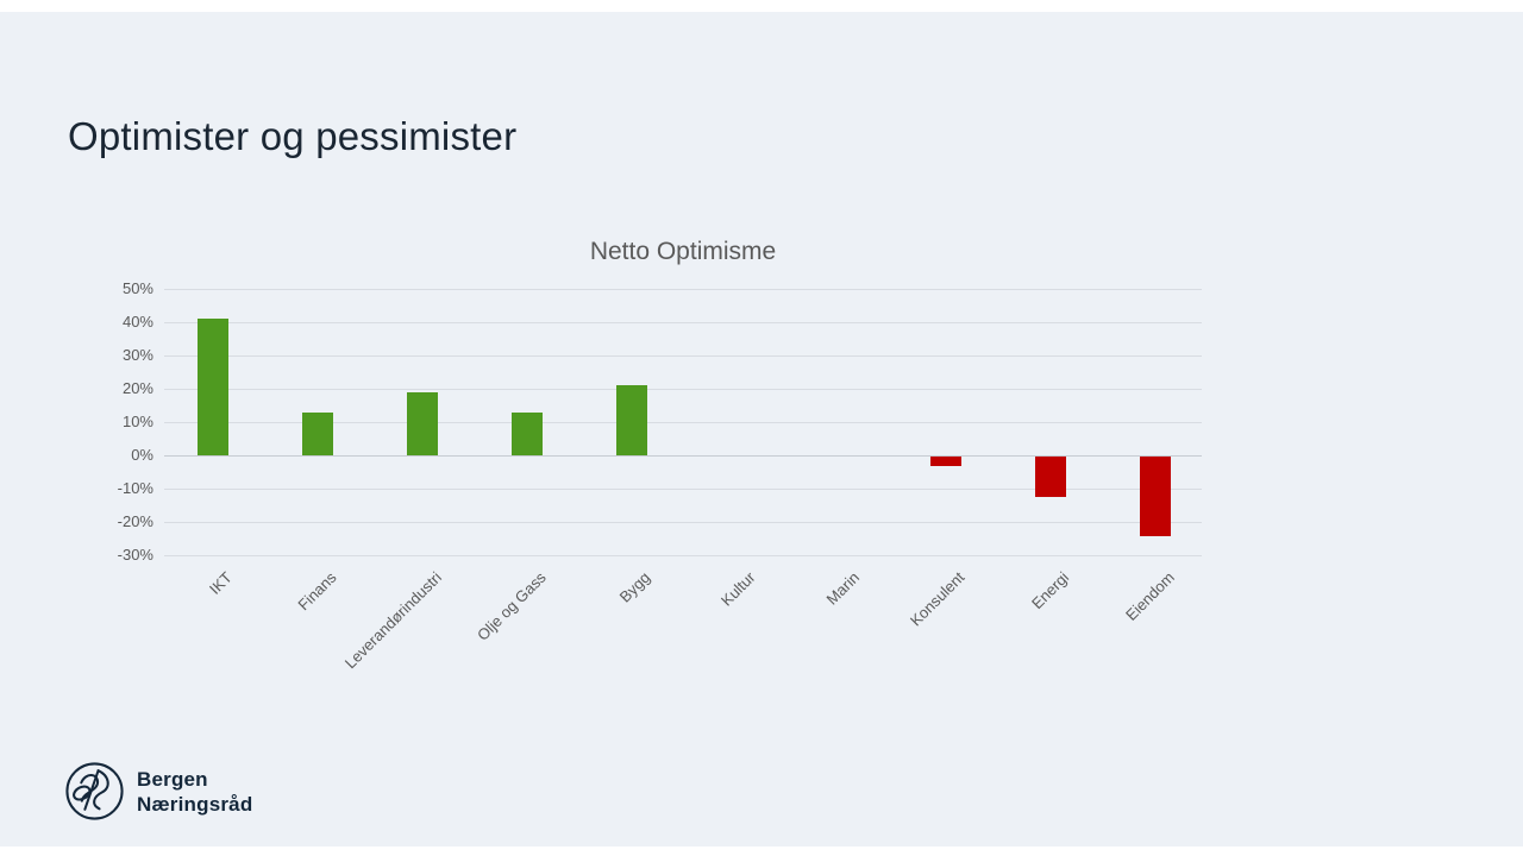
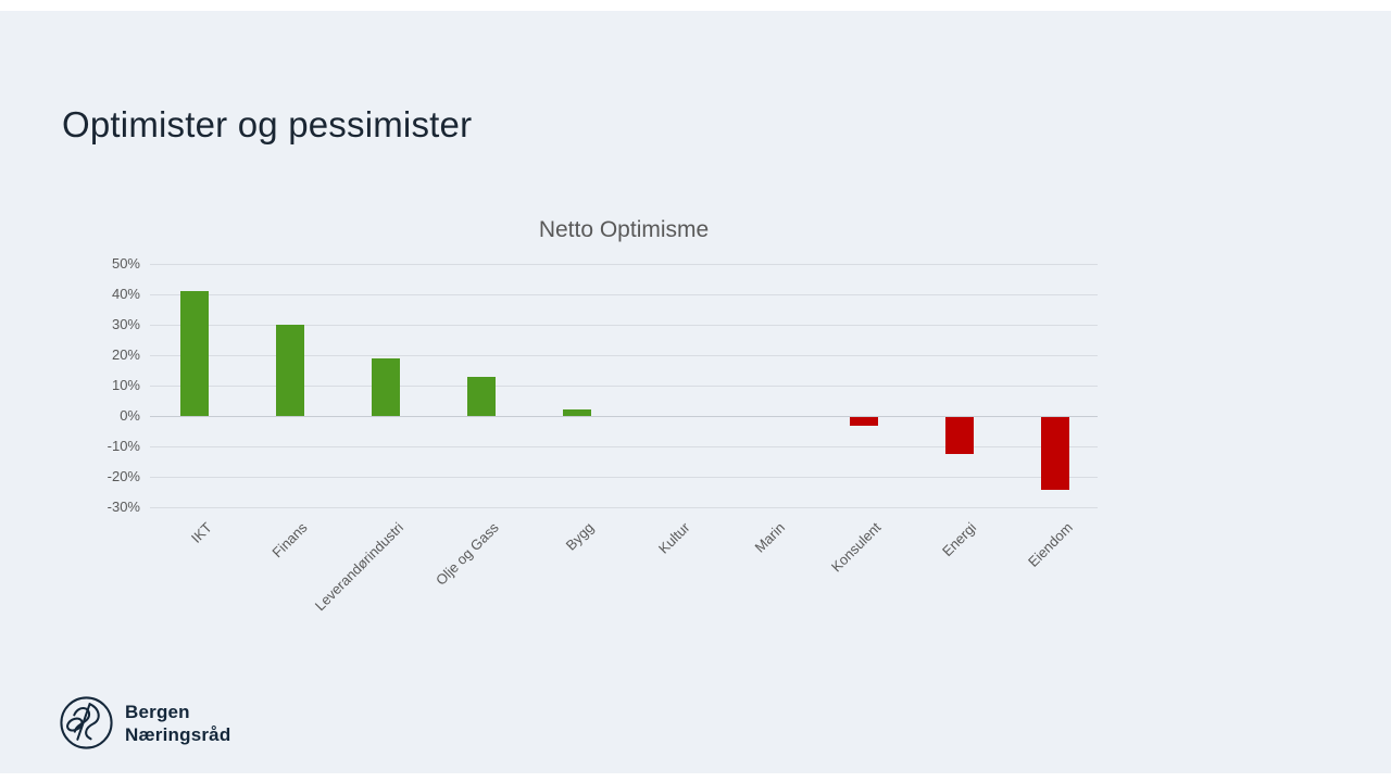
Finans: 13% -> 30%
Bygg: 21% -> 2%
